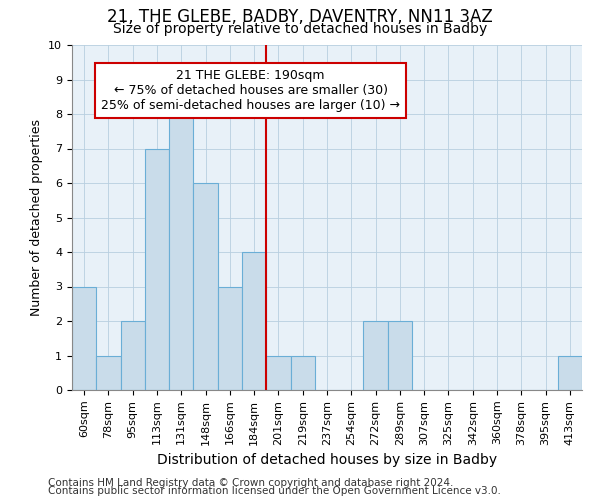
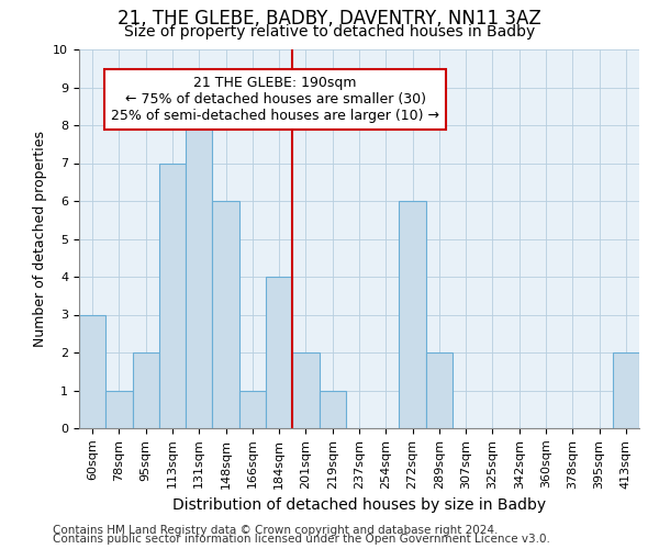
166sqm: 3 -> 1
201sqm: 1 -> 2
272sqm: 2 -> 6
413sqm: 1 -> 2
